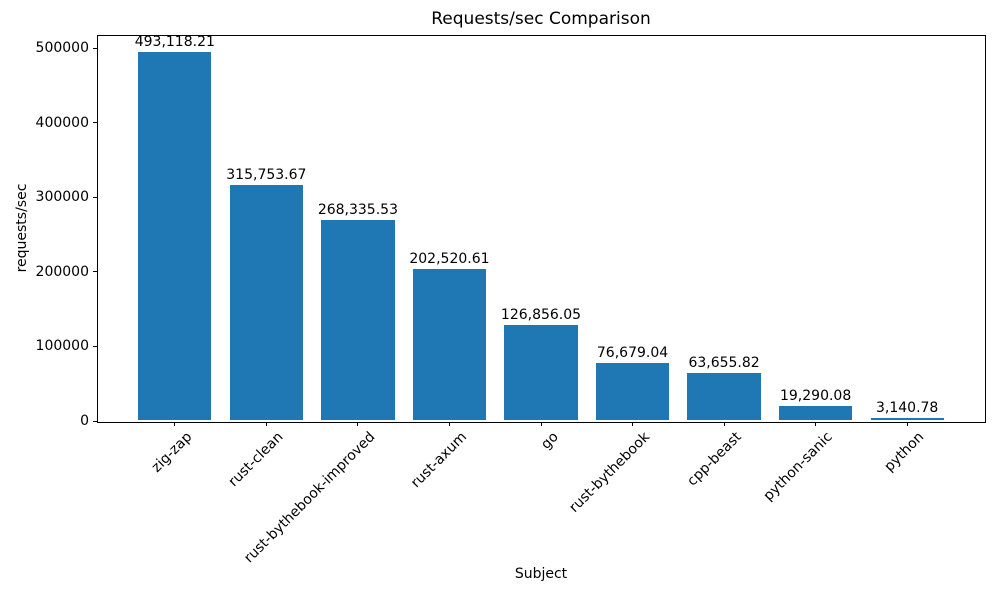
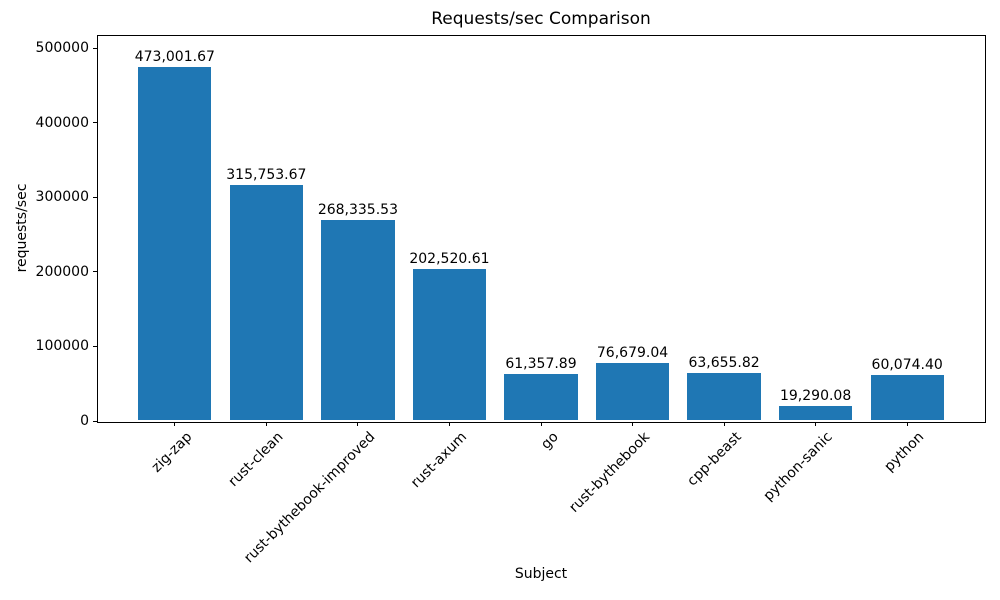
zig-zap: 493,118.21 -> 473,001.67
go: 126,856.05 -> 61,357.89
python: 3,140.78 -> 60,074.40
